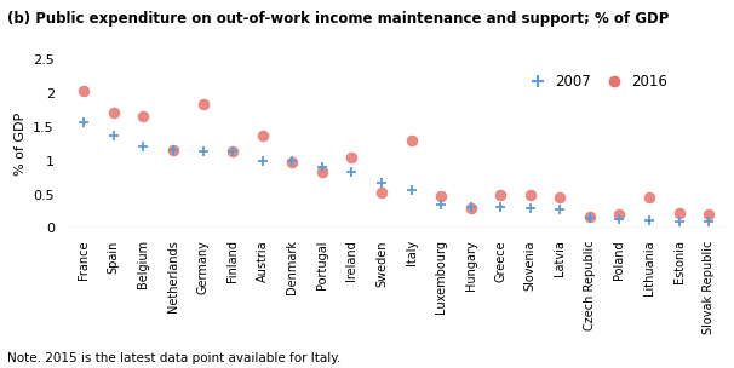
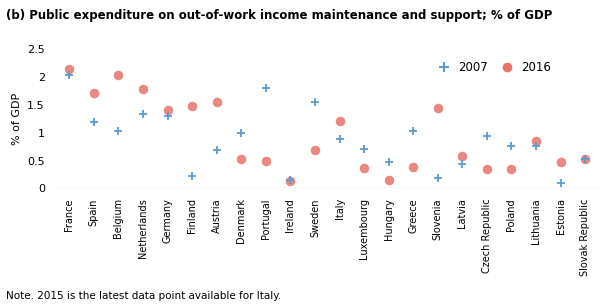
2016/France: 2.03 -> 2.14
2007/France: 1.57 -> 2.02
2007/Spain: 1.36 -> 1.18
2016/Belgium: 1.65 -> 2.02
2007/Belgium: 1.20 -> 1.02
2016/Netherlands: 1.15 -> 1.78
2007/Netherlands: 1.15 -> 1.34
2016/Germany: 1.83 -> 1.40
2007/Germany: 1.14 -> 1.30
2016/Finland: 1.14 -> 1.48
2007/Finland: 1.14 -> 0.22
2016/Austria: 1.37 -> 1.54
2007/Austria: 1.00 -> 0.68
2016/Denmark: 0.97 -> 0.52
2016/Portugal: 0.83 -> 0.50
2007/Portugal: 0.90 -> 1.80
2016/Ireland: 1.05 -> 0.14
2007/Ireland: 0.83 -> 0.16
2016/Sweden: 0.52 -> 0.68
2007/Sweden: 0.67 -> 1.54
2016/Italy: 1.30 -> 1.20
2007/Italy: 0.57 -> 0.88
2016/Luxembourg: 0.47 -> 0.36
2007/Luxembourg: 0.35 -> 0.70
2016/Hungary: 0.30 -> 0.16
2007/Hungary: 0.32 -> 0.48
2016/Greece: 0.49 -> 0.38
2007/Greece: 0.31 -> 1.02
2016/Slovenia: 0.49 -> 1.44
2007/Slovenia: 0.30 -> 0.18
2016/Latvia: 0.46 -> 0.58
2007/Latvia: 0.28 -> 0.44
2016/Czech Republic: 0.17 -> 0.34
2007/Czech Republic: 0.16 -> 0.94
2016/Poland: 0.20 -> 0.34
2007/Poland: 0.14 -> 0.76
2016/Lithuania: 0.46 -> 0.84
2007/Lithuania: 0.11 -> 0.76
2016/Estonia: 0.22 -> 0.48
2016/Slovak Republic: 0.21 -> 0.52
2007/Slovak Republic: 0.10 -> 0.52
